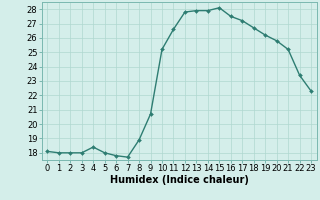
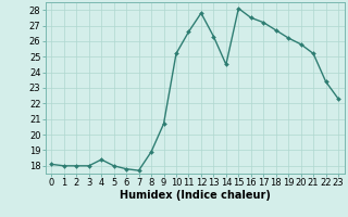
13: 27.9 -> 26.3
14: 27.9 -> 24.5
